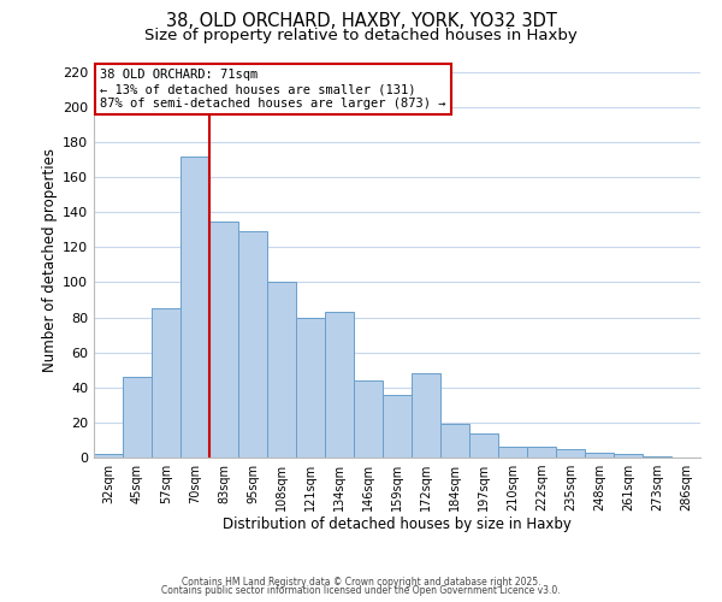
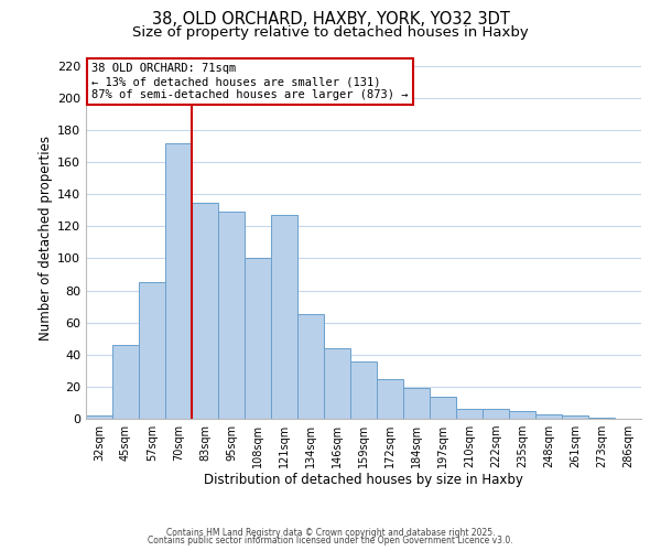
121sqm: 80 -> 127
134sqm: 83 -> 65
172sqm: 48 -> 25
